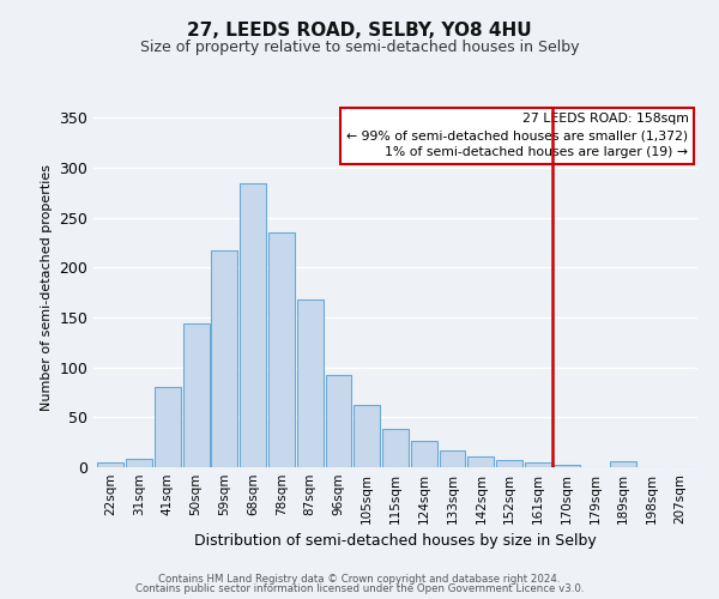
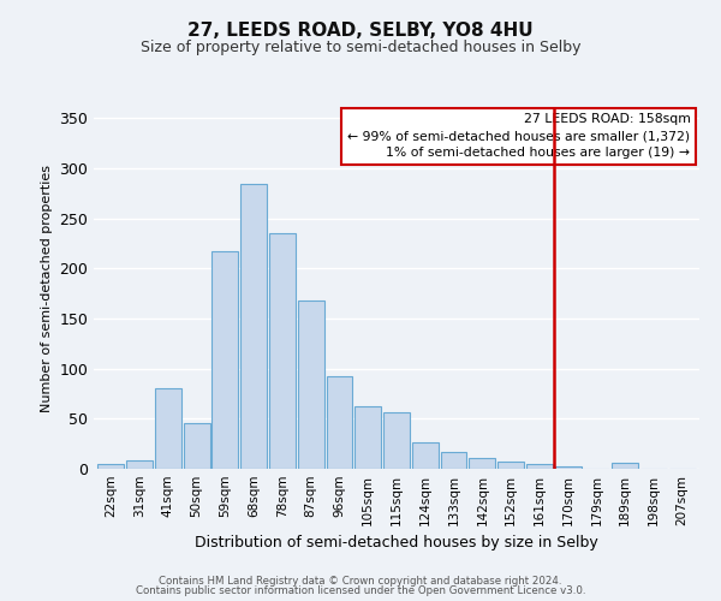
50sqm: 144 -> 46
115sqm: 38 -> 56
